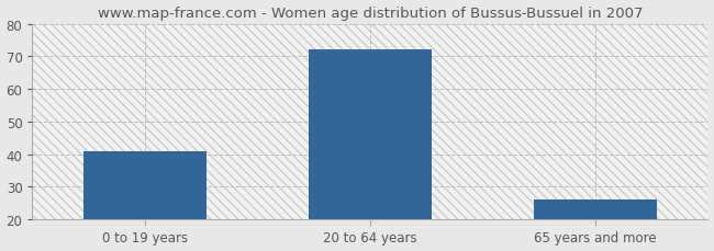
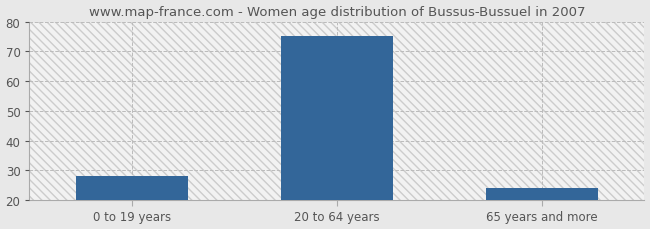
0 to 19 years: 41 -> 28
20 to 64 years: 72 -> 75
65 years and more: 26 -> 24
